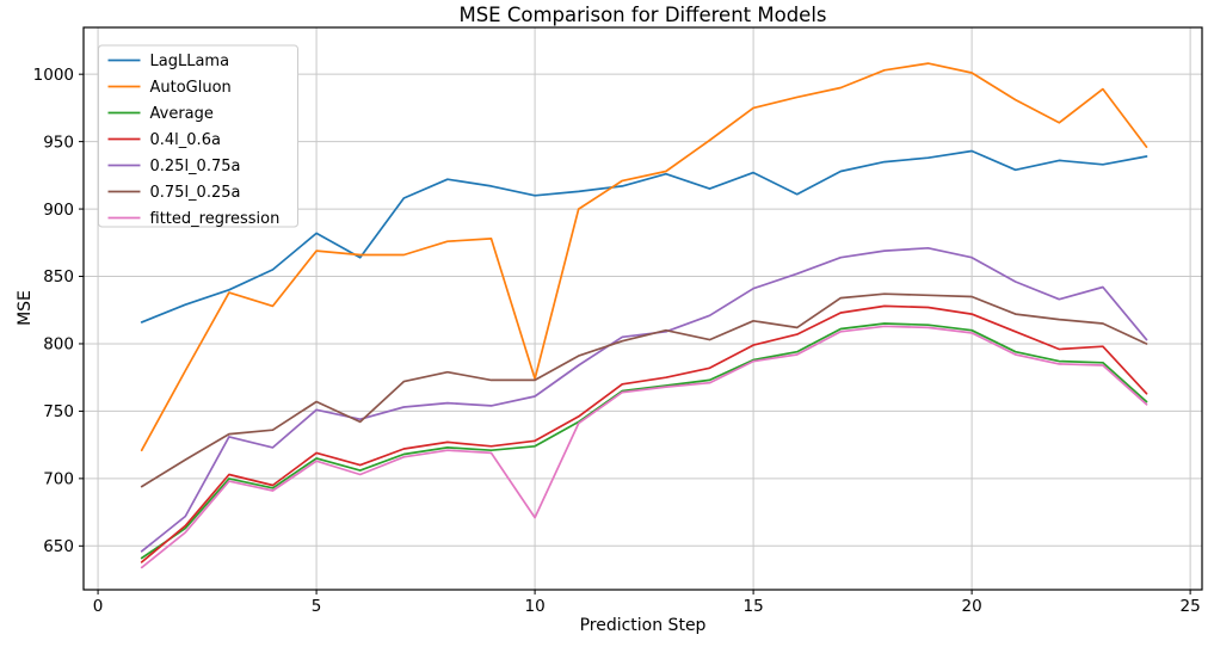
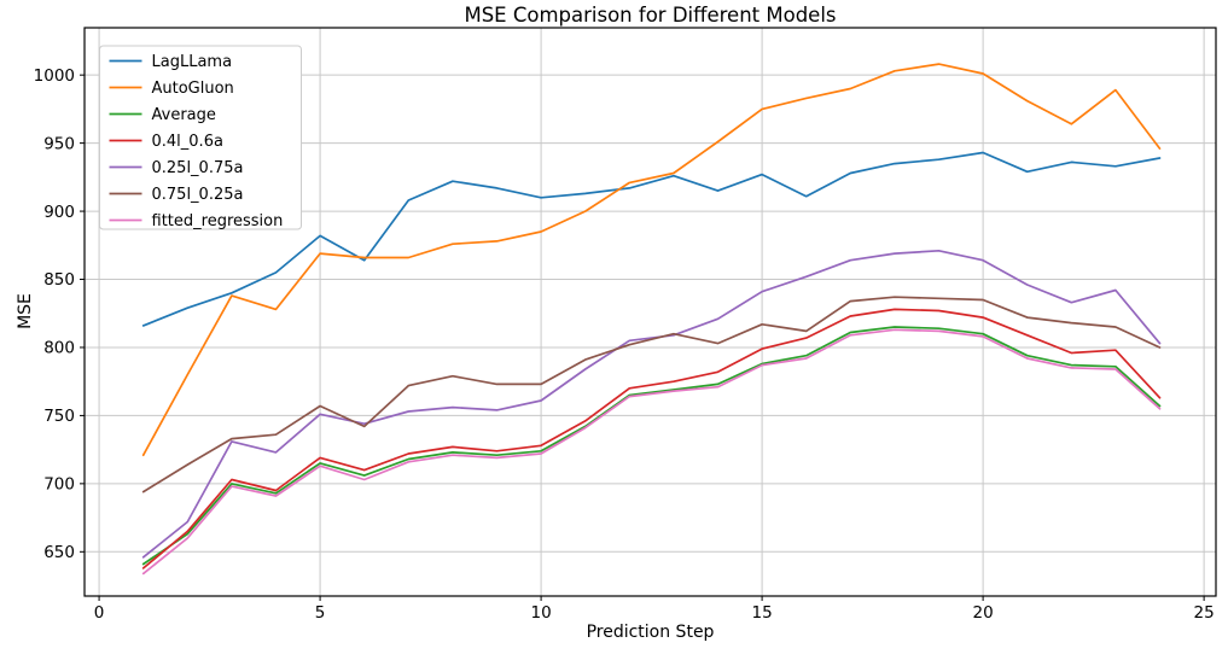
AutoGluon/10: 774 -> 885
fitted_regression/10: 671 -> 722
